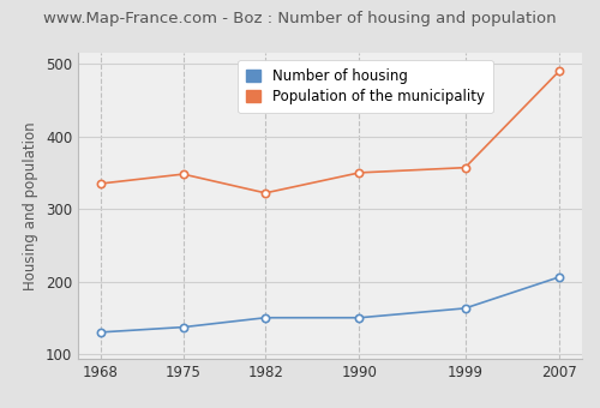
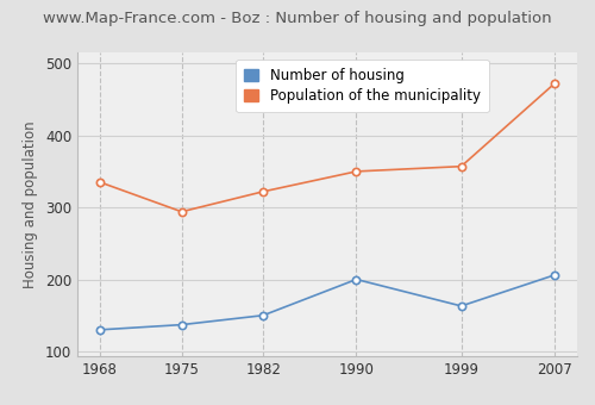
Population of the municipality/1975: 348 -> 294
Number of housing/1990: 150 -> 200
Population of the municipality/2007: 490 -> 472
